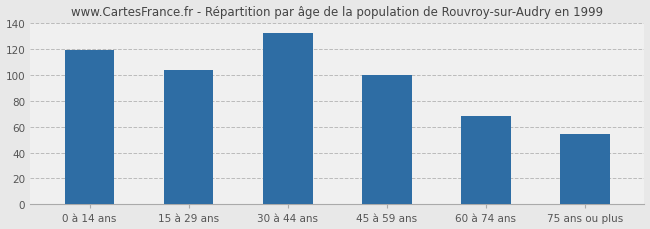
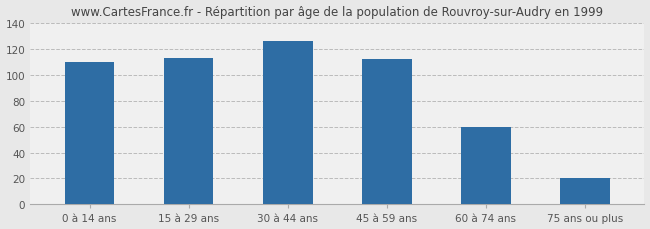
0 à 14 ans: 119 -> 110
15 à 29 ans: 104 -> 113
30 à 44 ans: 132 -> 126
45 à 59 ans: 100 -> 112
60 à 74 ans: 68 -> 60
75 ans ou plus: 54 -> 20
